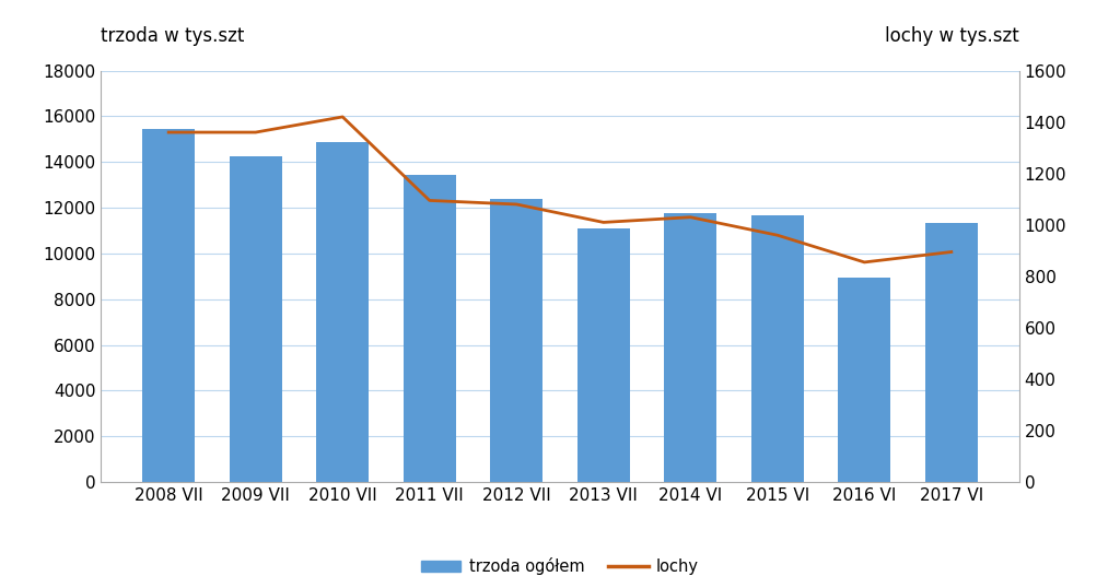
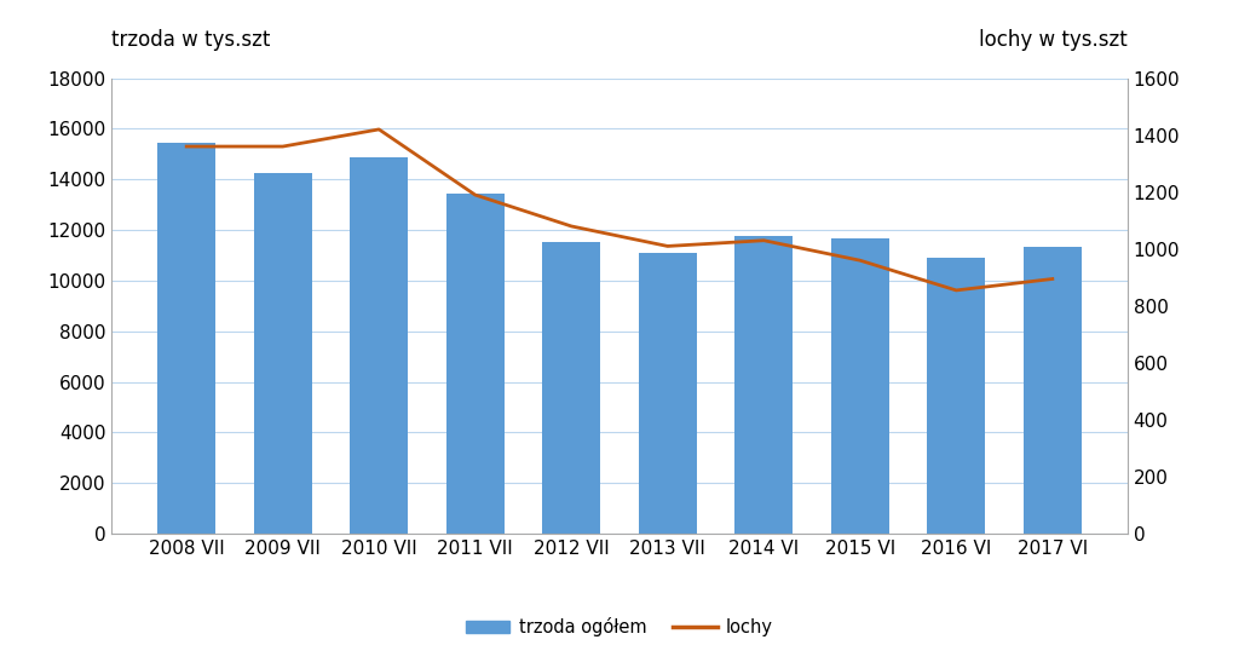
lochy/2011 VII: 1095 -> 1190
trzoda ogółem/2012 VII: 12400 -> 11550
trzoda ogółem/2016 VI: 8950 -> 10900
